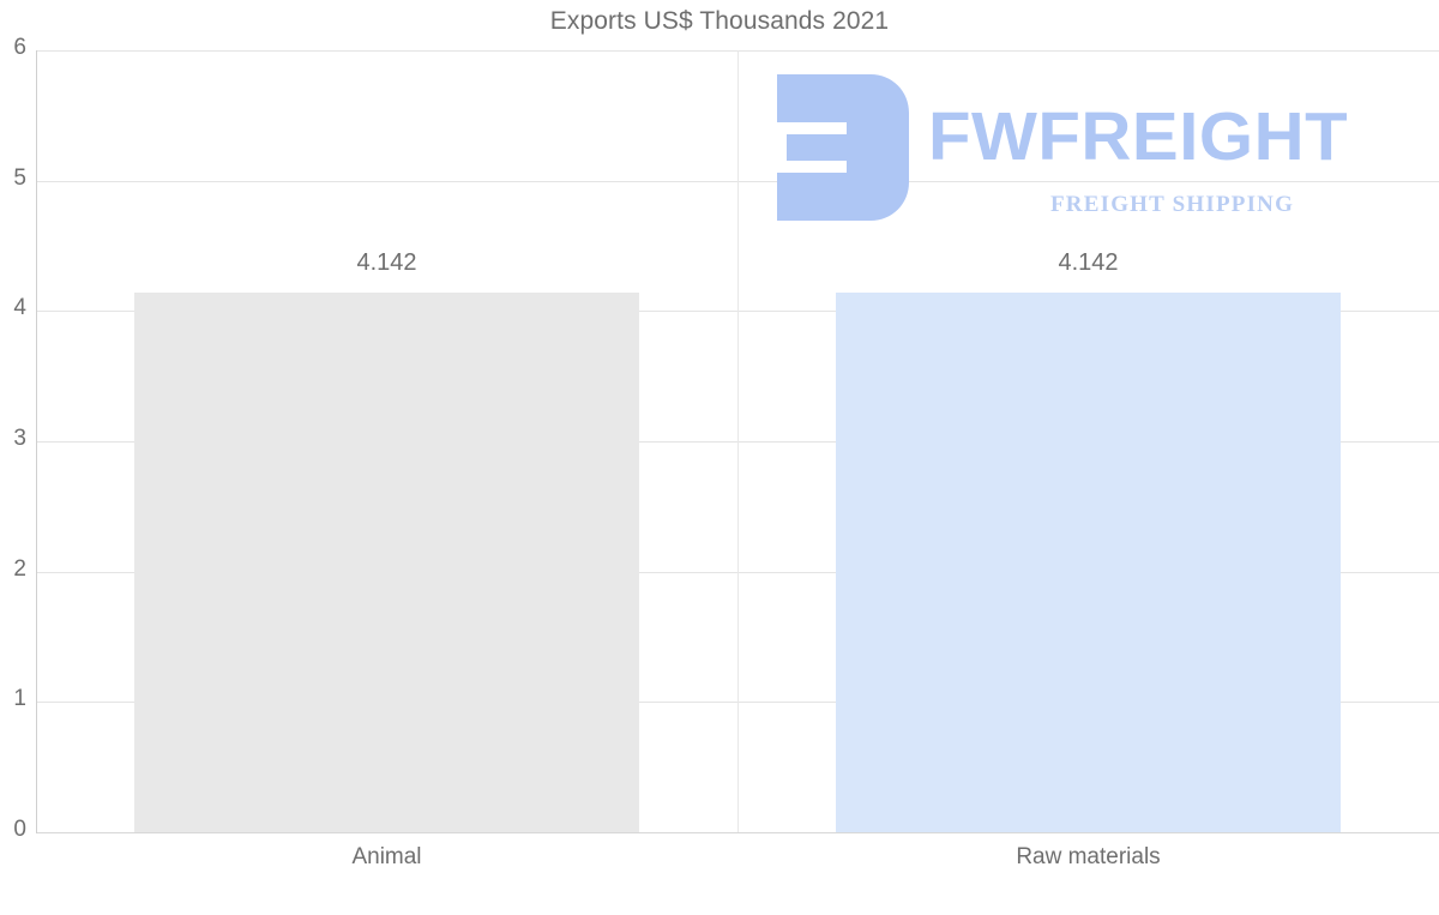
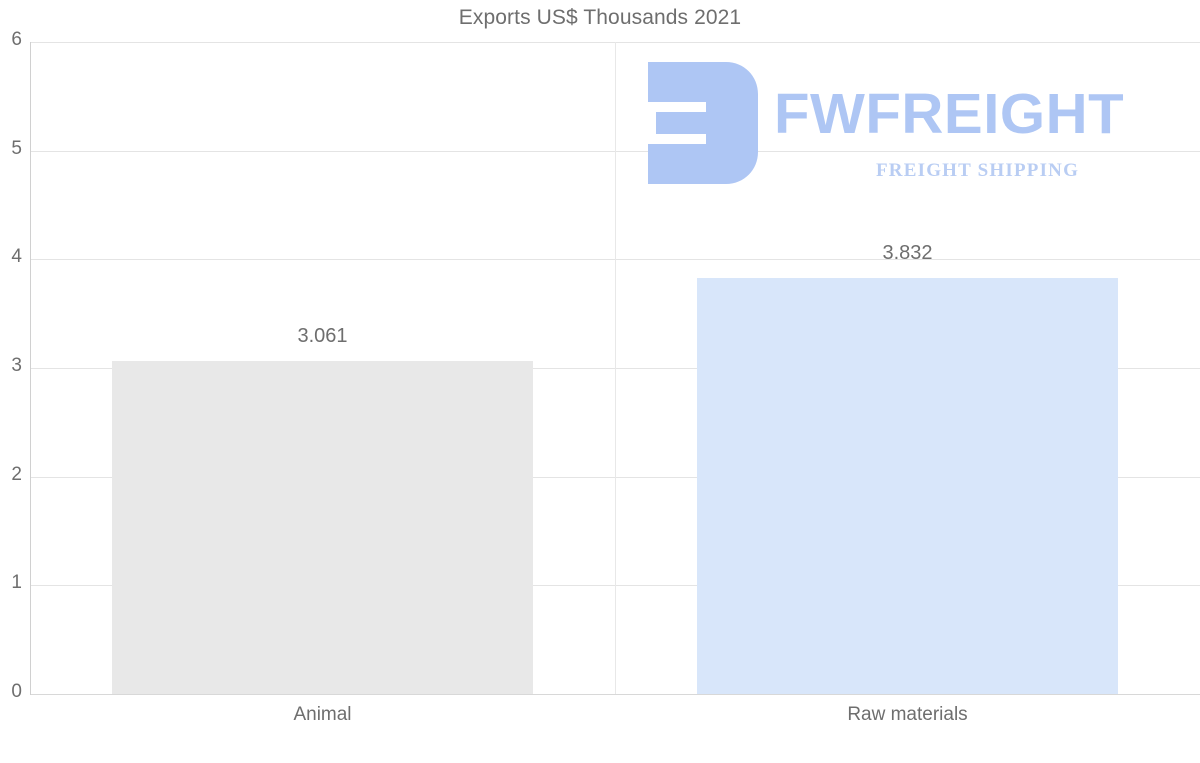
Animal: 4.142 -> 3.061
Raw materials: 4.142 -> 3.832
